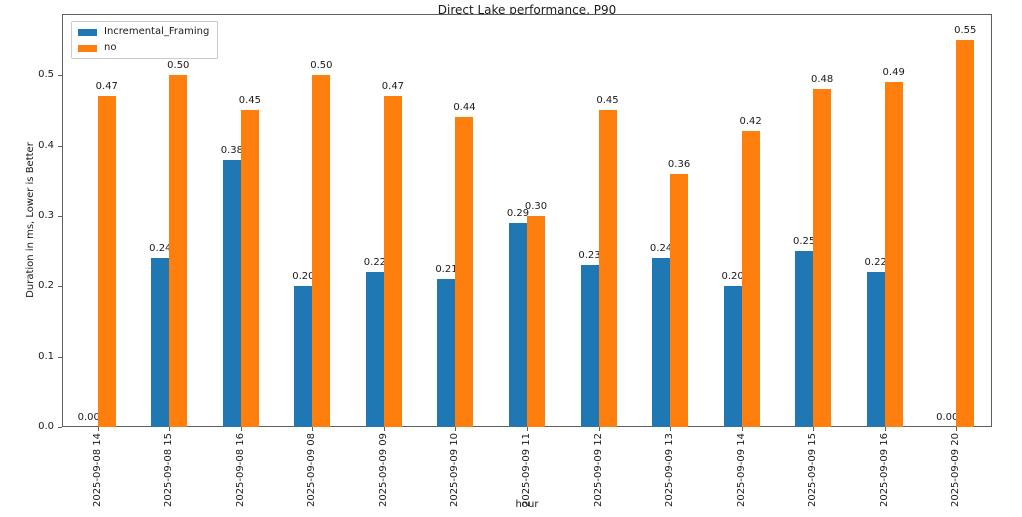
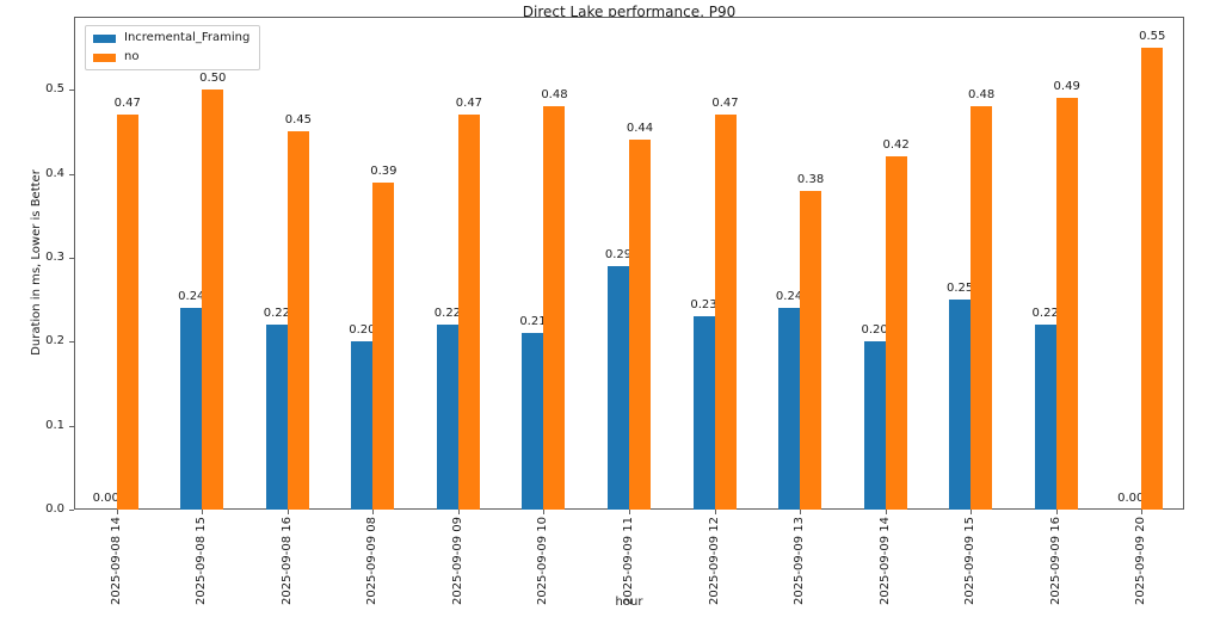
Incremental_Framing/2025-09-08 16: 0.38 -> 0.22
no/2025-09-09 08: 0.50 -> 0.39
no/2025-09-09 10: 0.44 -> 0.48
no/2025-09-09 11: 0.30 -> 0.44
no/2025-09-09 12: 0.45 -> 0.47
no/2025-09-09 13: 0.36 -> 0.38
